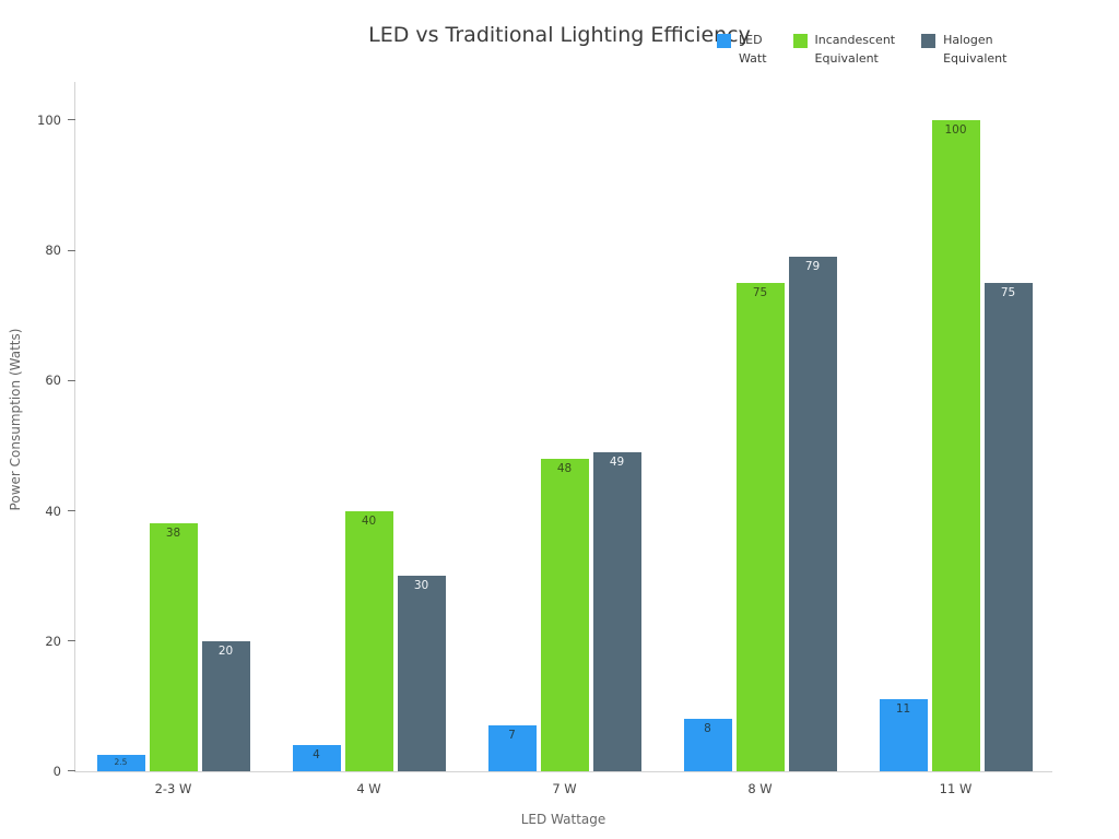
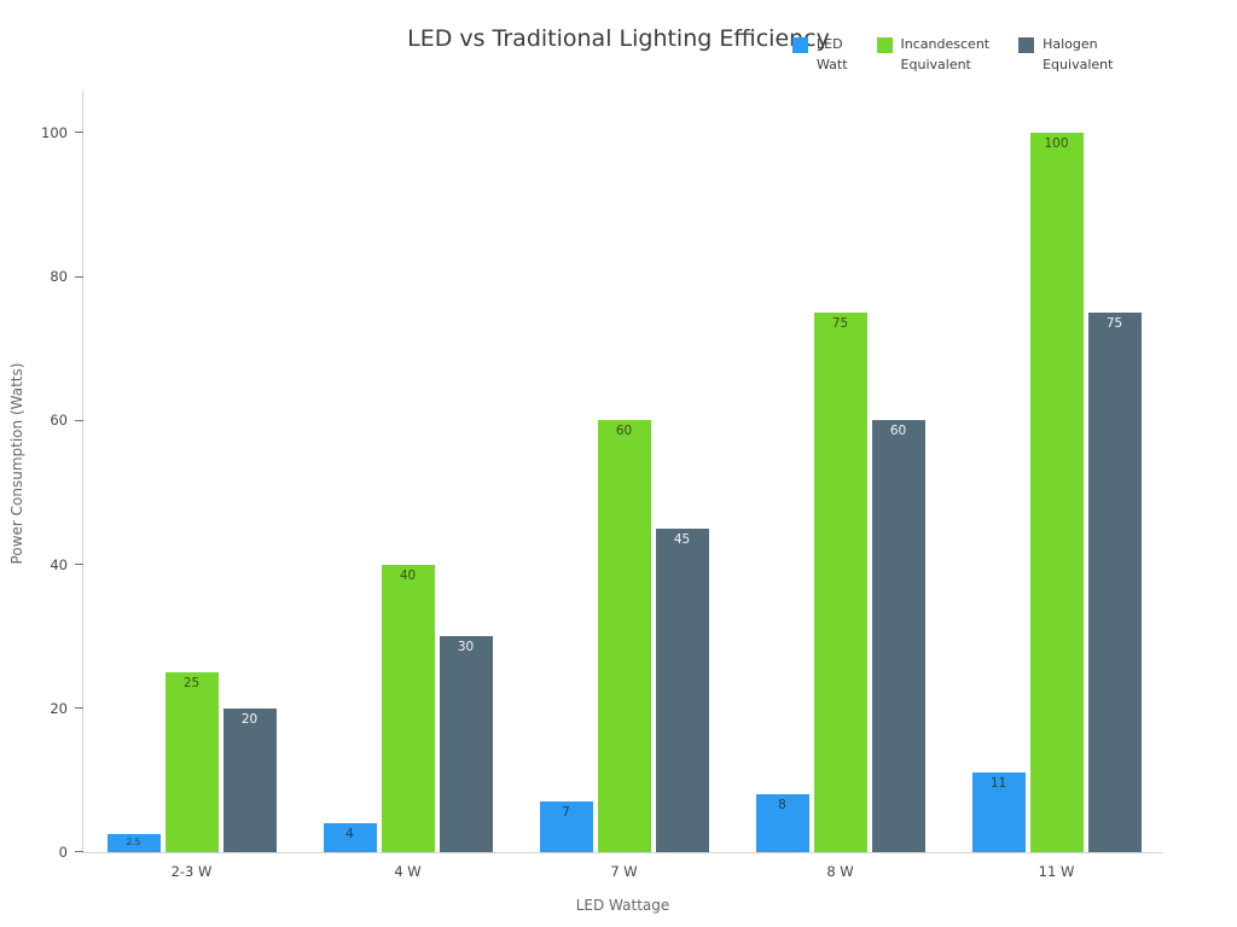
Incandescent Equivalent/2-3 W: 38 -> 25
Incandescent Equivalent/7 W: 48 -> 60
Halogen Equivalent/7 W: 49 -> 45
Halogen Equivalent/8 W: 79 -> 60
